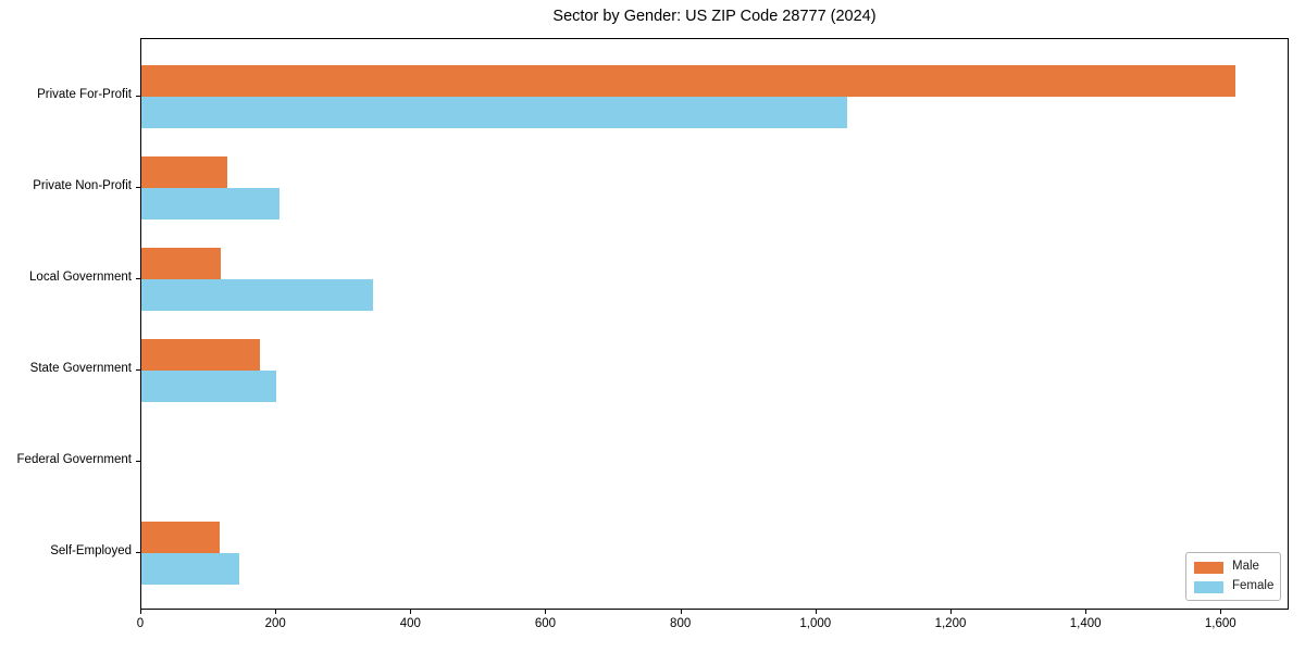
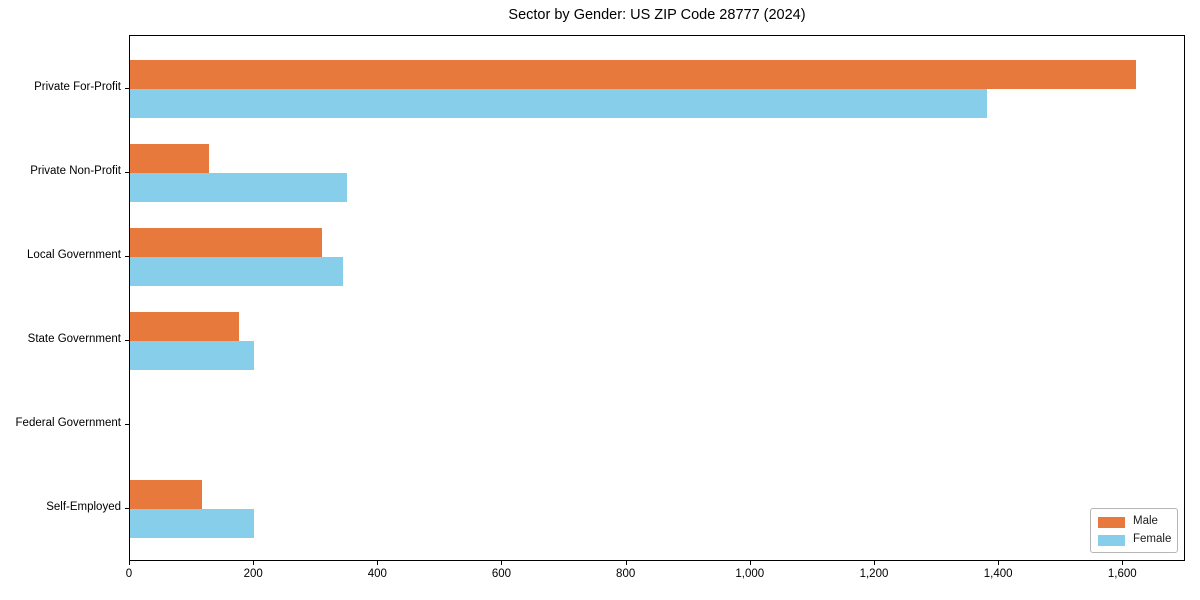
Female/Private For-Profit: 1040 -> 1380
Female/Private Non-Profit: 200 -> 350
Male/Local Government: 120 -> 310
Female/Self-Employed: 140 -> 200
